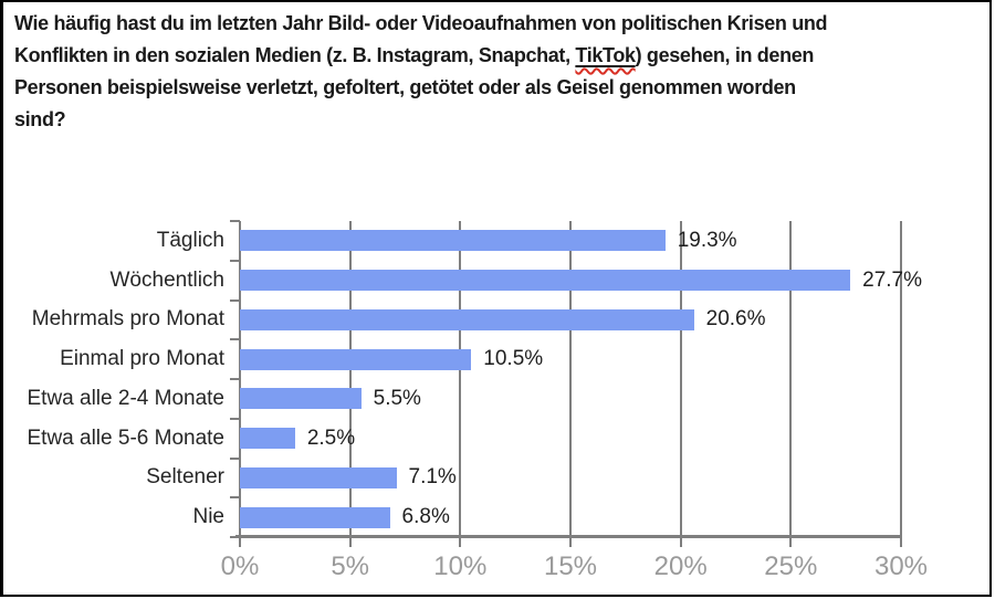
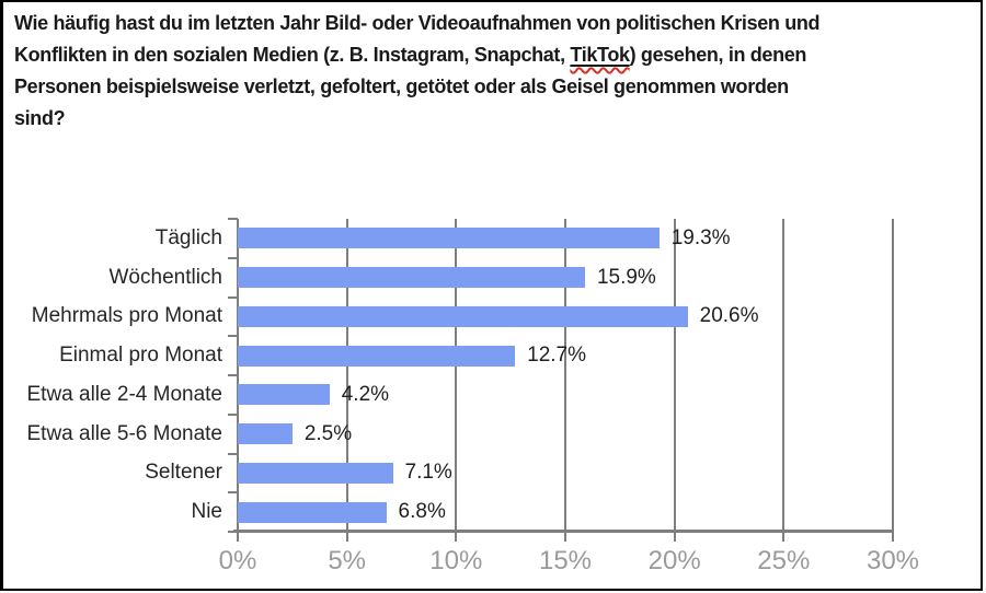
Wöchentlich: 27.7% -> 15.9%
Einmal pro Monat: 10.5% -> 12.7%
Etwa alle 2-4 Monate: 5.5% -> 4.2%
